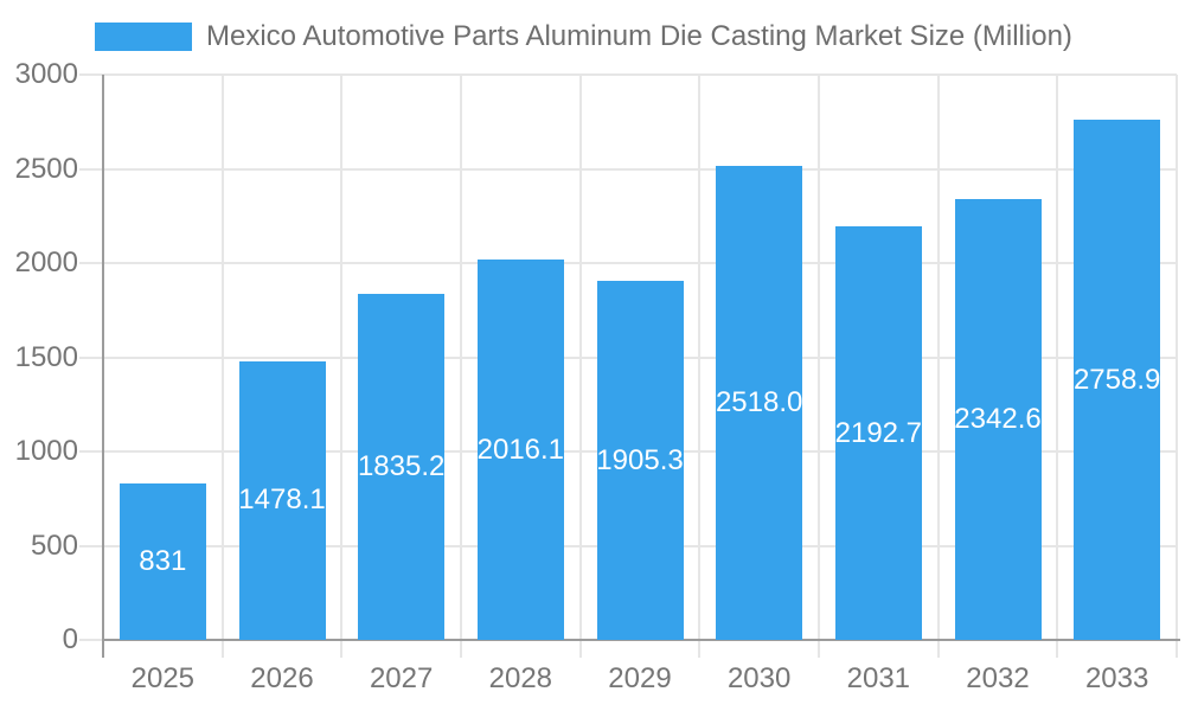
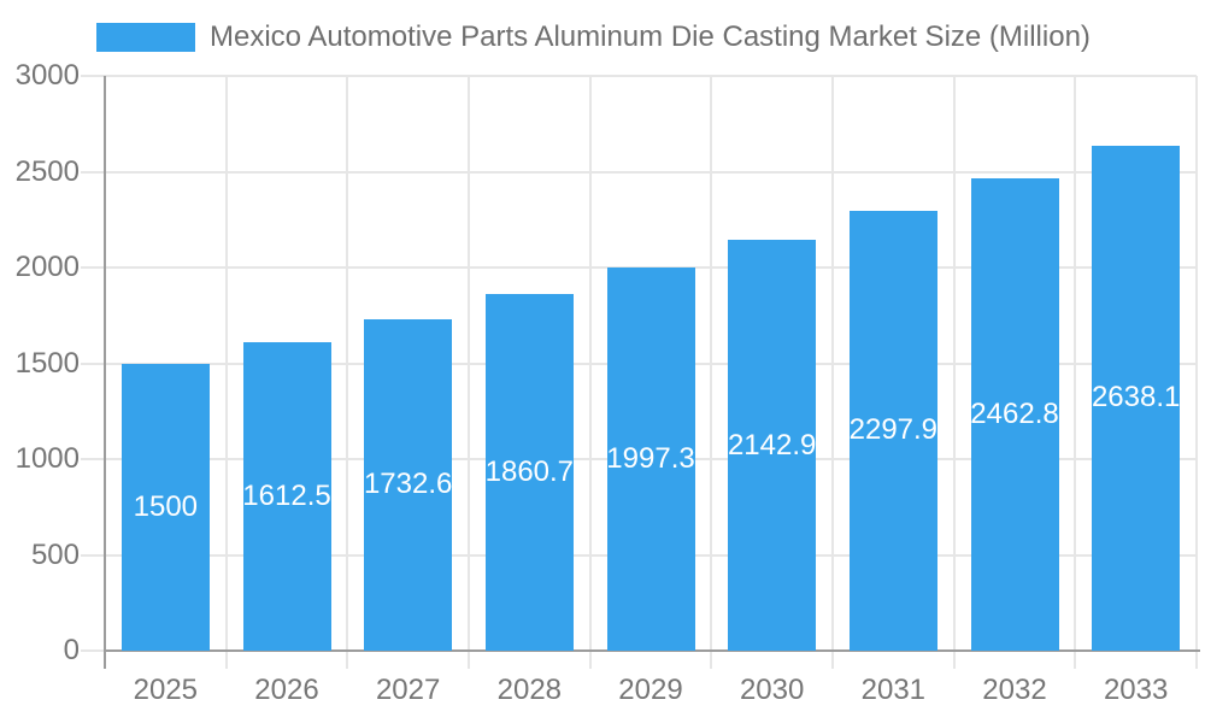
2025: 831 -> 1500
2026: 1478.1 -> 1612.5
2027: 1835.2 -> 1732.6
2028: 2016.1 -> 1860.7
2029: 1905.3 -> 1997.3
2030: 2518.0 -> 2142.9
2031: 2192.7 -> 2297.9
2032: 2342.6 -> 2462.8
2033: 2758.9 -> 2638.1
